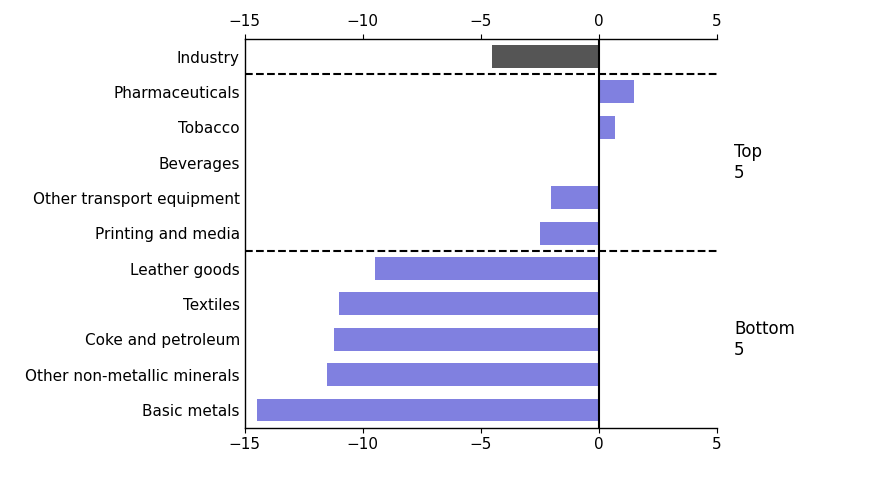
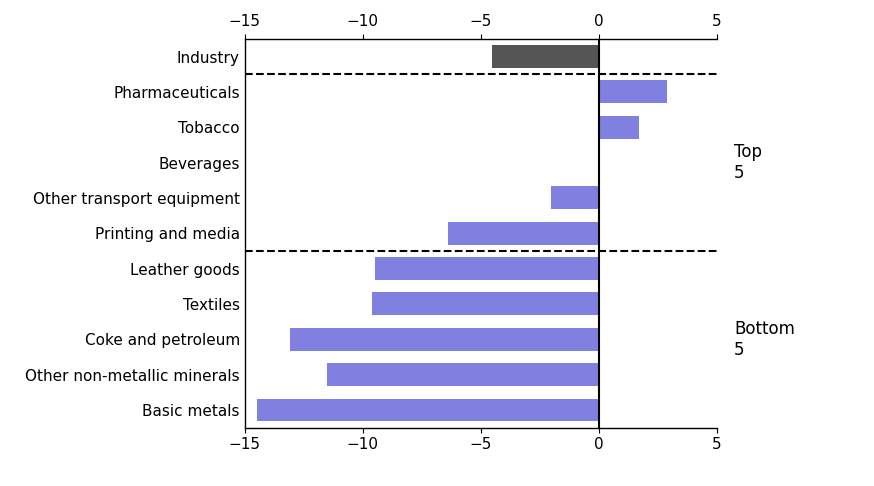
Pharmaceuticals: 1.5 -> 2.9
Tobacco: 0.7 -> 1.7
Printing and media: -2.5 -> -6.4
Textiles: -11.0 -> -9.6
Coke and petroleum: -11.2 -> -13.1
